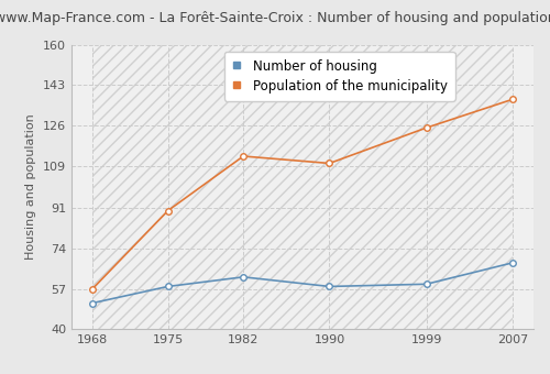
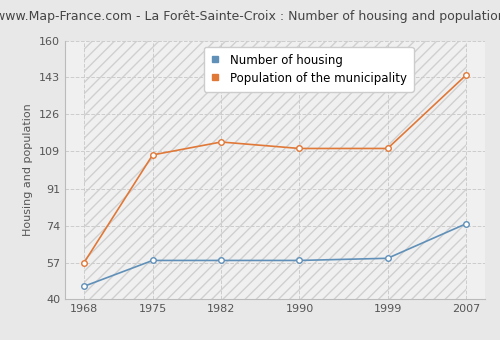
Number of housing/1968: 51 -> 46
Population of the municipality/1975: 90 -> 107
Number of housing/1982: 62 -> 58
Population of the municipality/1999: 125 -> 110
Number of housing/2007: 68 -> 75
Population of the municipality/2007: 137 -> 144
